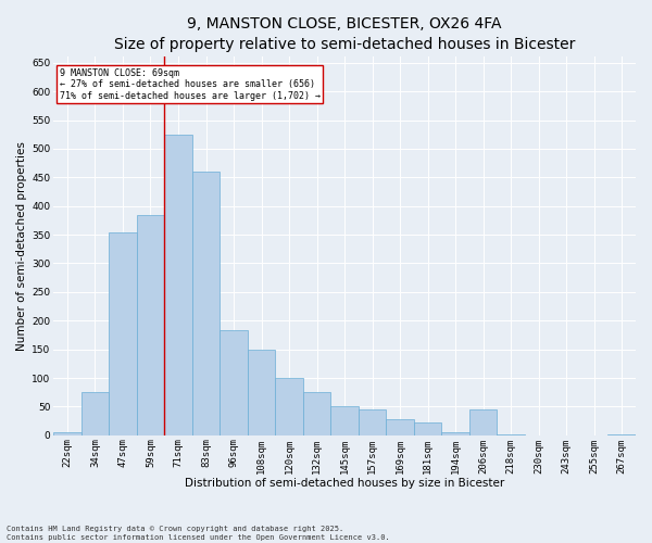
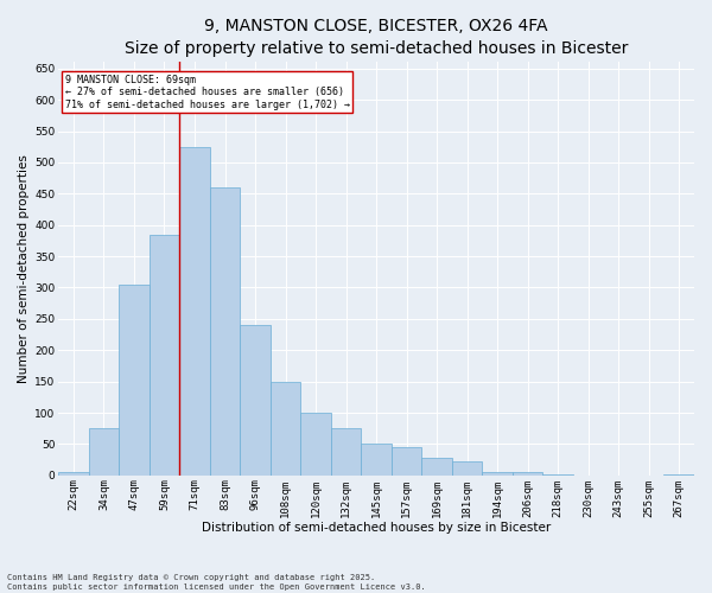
47sqm: 354 -> 305
96sqm: 184 -> 240
206sqm: 46 -> 5
